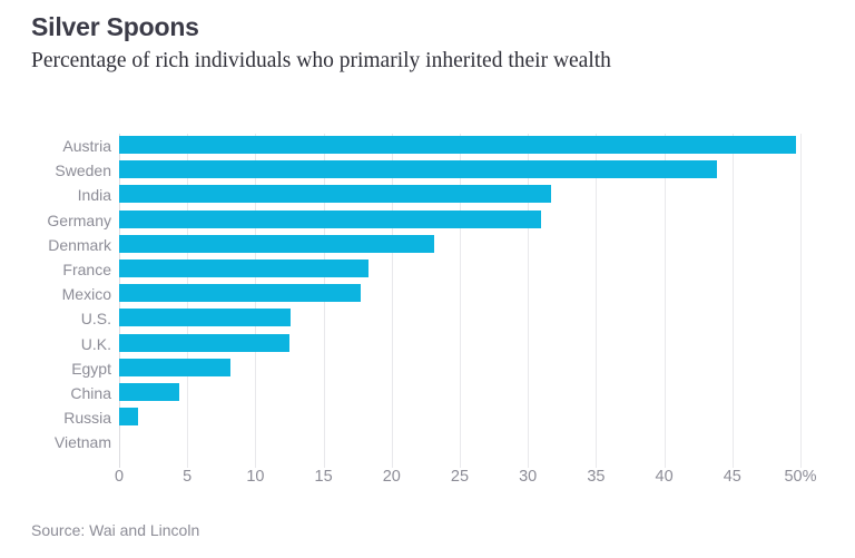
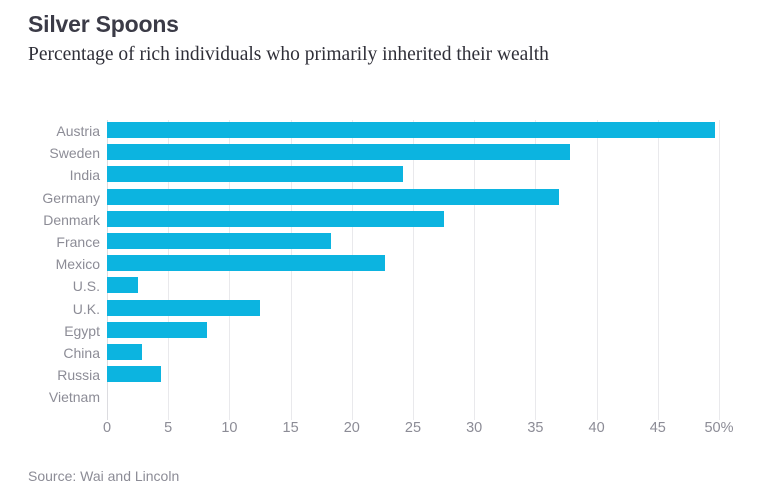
Sweden: 43.9% -> 37.8%
India: 31.7% -> 24.2%
Germany: 31.0% -> 36.9%
Denmark: 23.1% -> 27.5%
Mexico: 17.7% -> 22.7%
U.S.: 12.6% -> 2.5%
China: 4.4% -> 2.9%
Russia: 1.4% -> 4.4%
